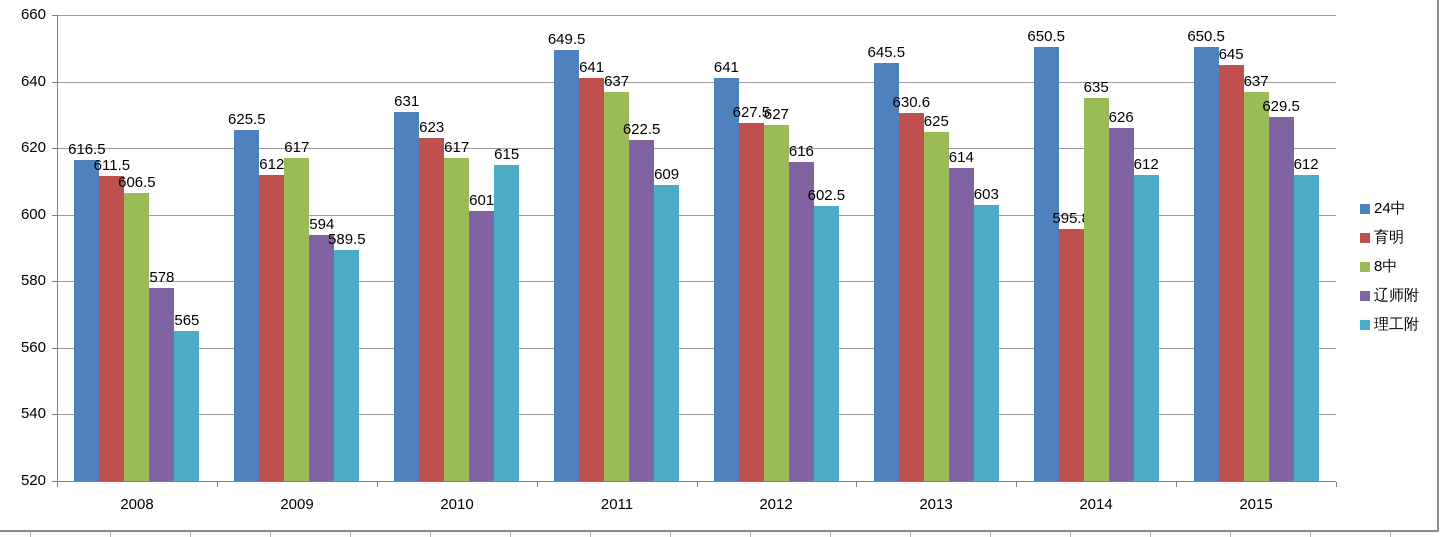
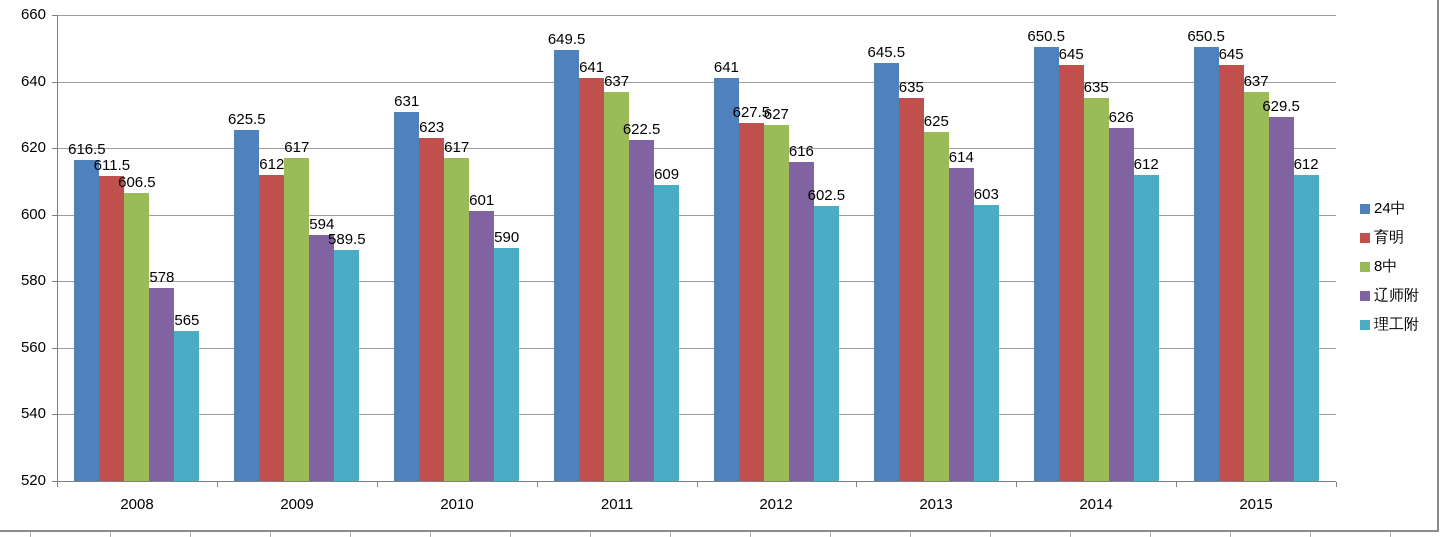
理工附/2010: 615 -> 590
育明/2013: 630.6 -> 635
育明/2014: 595.8 -> 645
